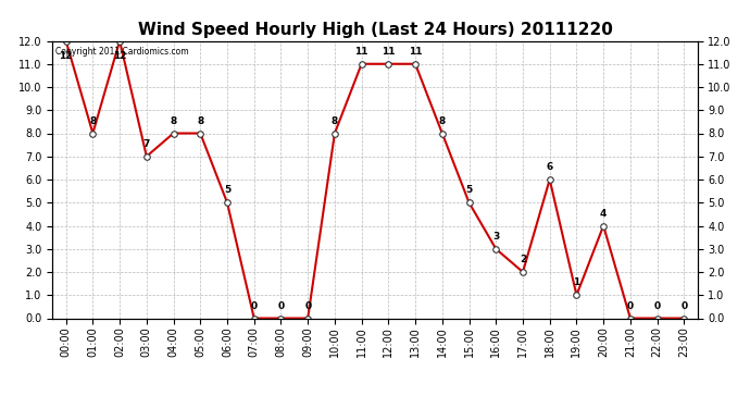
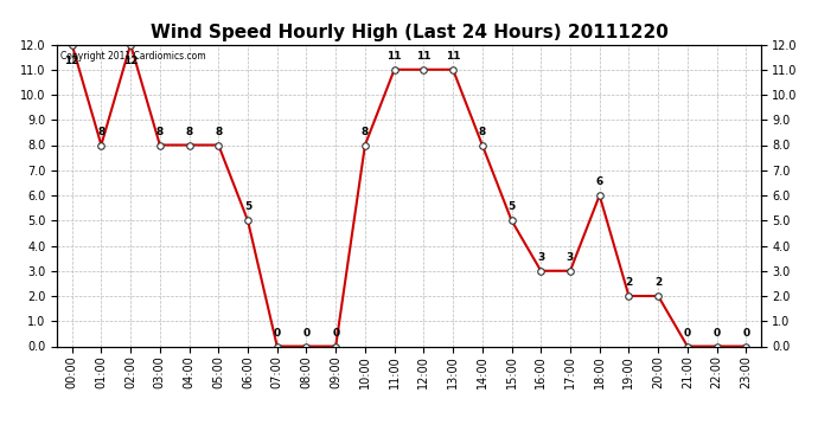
03:00: 7 -> 8
17:00: 2 -> 3
19:00: 1 -> 2
20:00: 4 -> 2
